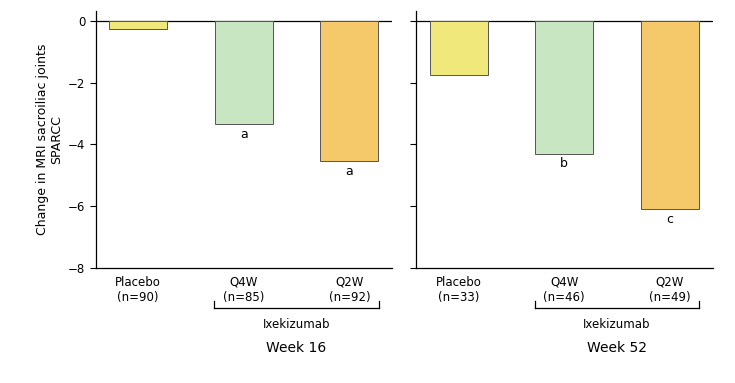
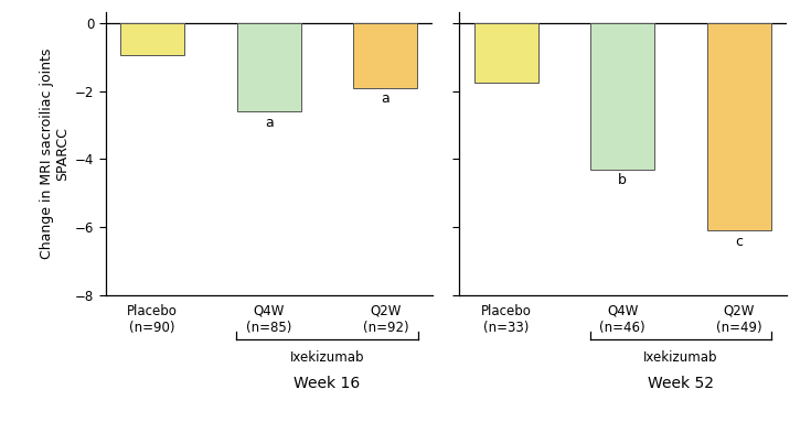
Placebo (n=90): -0.28 -> -0.95
Q4W (n=85): -3.35 -> -2.60
Q2W (n=92): -4.55 -> -1.90
